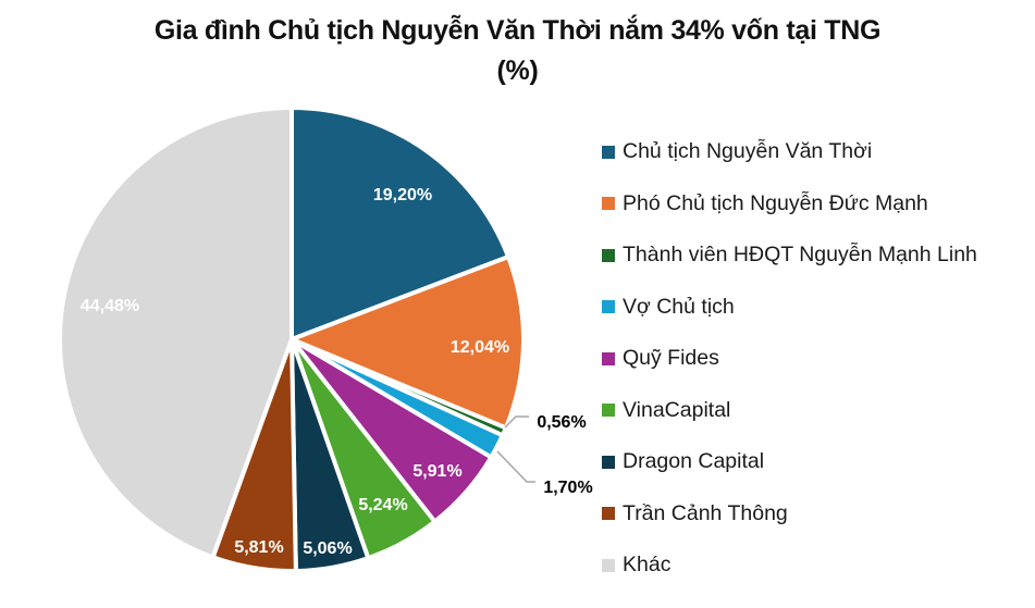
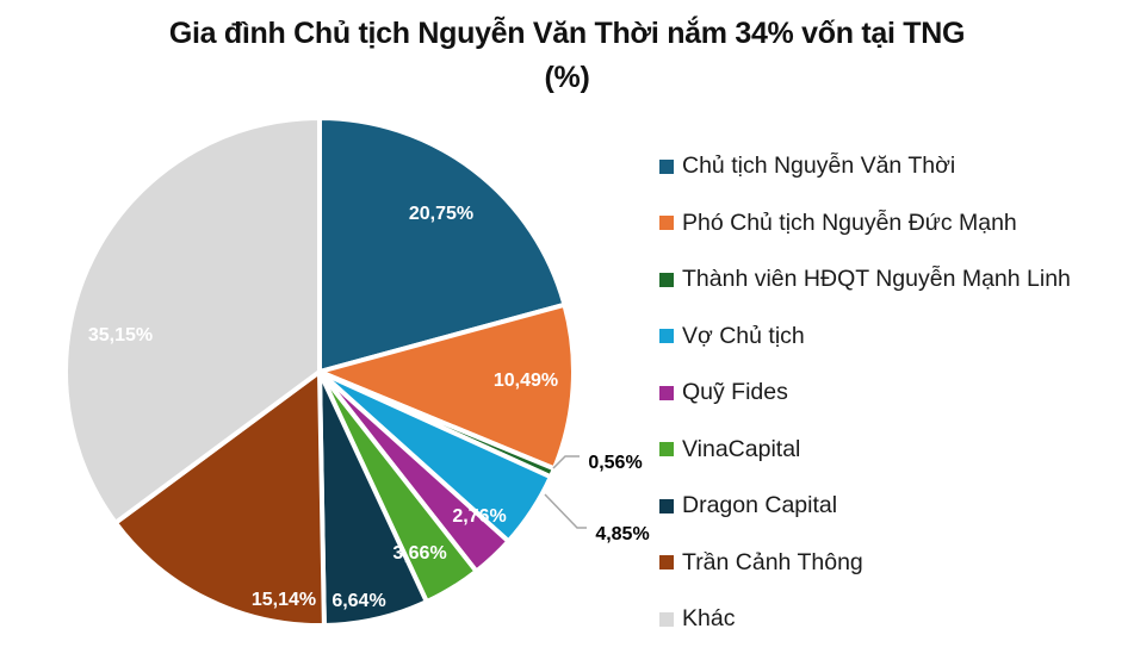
Chủ tịch Nguyễn Văn Thời: 19,20% -> 20,75%
Phó Chủ tịch Nguyễn Đức Mạnh: 12,04% -> 10,49%
Vợ Chủ tịch: 1,70% -> 4,85%
Quỹ Fides: 5,91% -> 2,76%
VinaCapital: 5,24% -> 3,66%
Dragon Capital: 5,06% -> 6,64%
Trần Cảnh Thông: 5,81% -> 15,14%
Khác: 44,48% -> 35,15%
